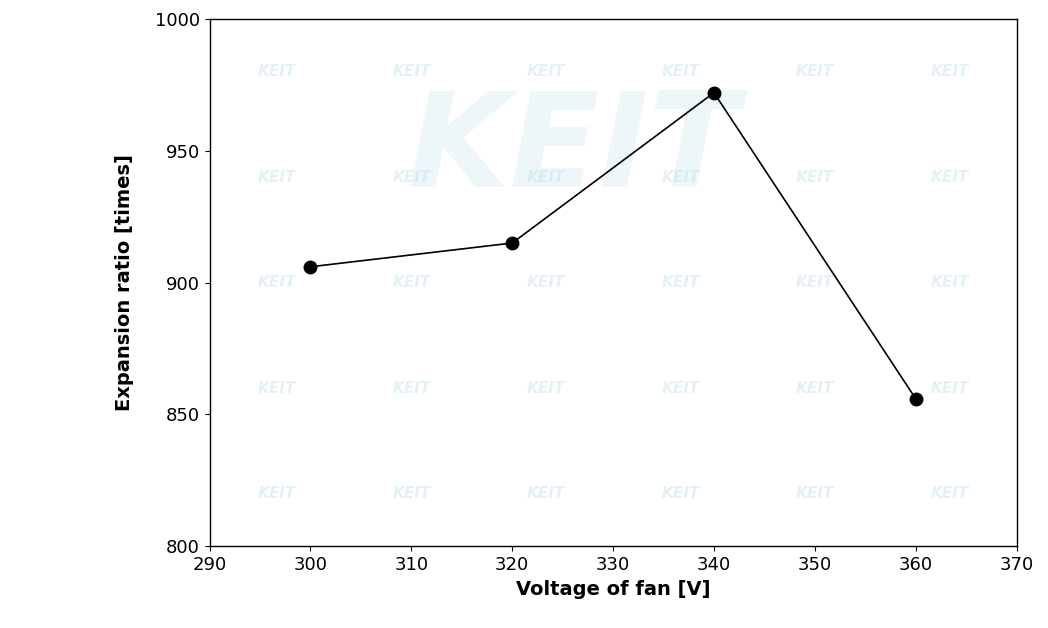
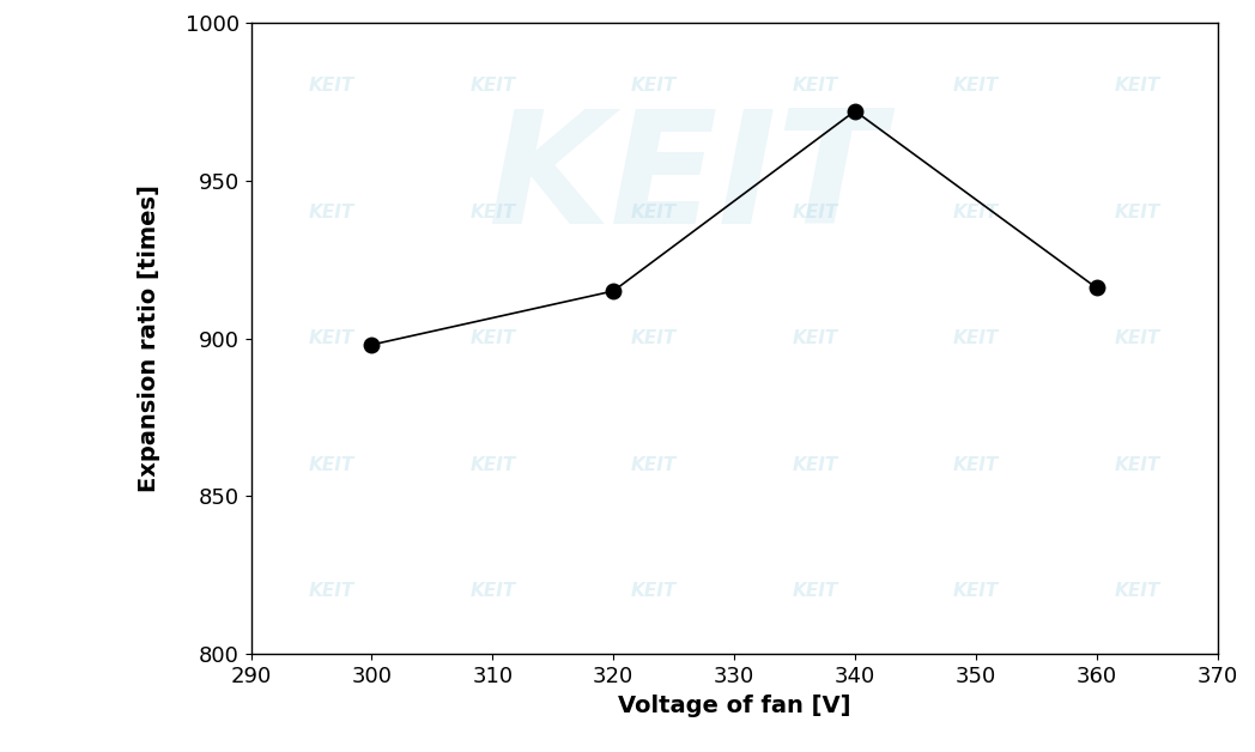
300: 906 -> 898
360: 856 -> 916
